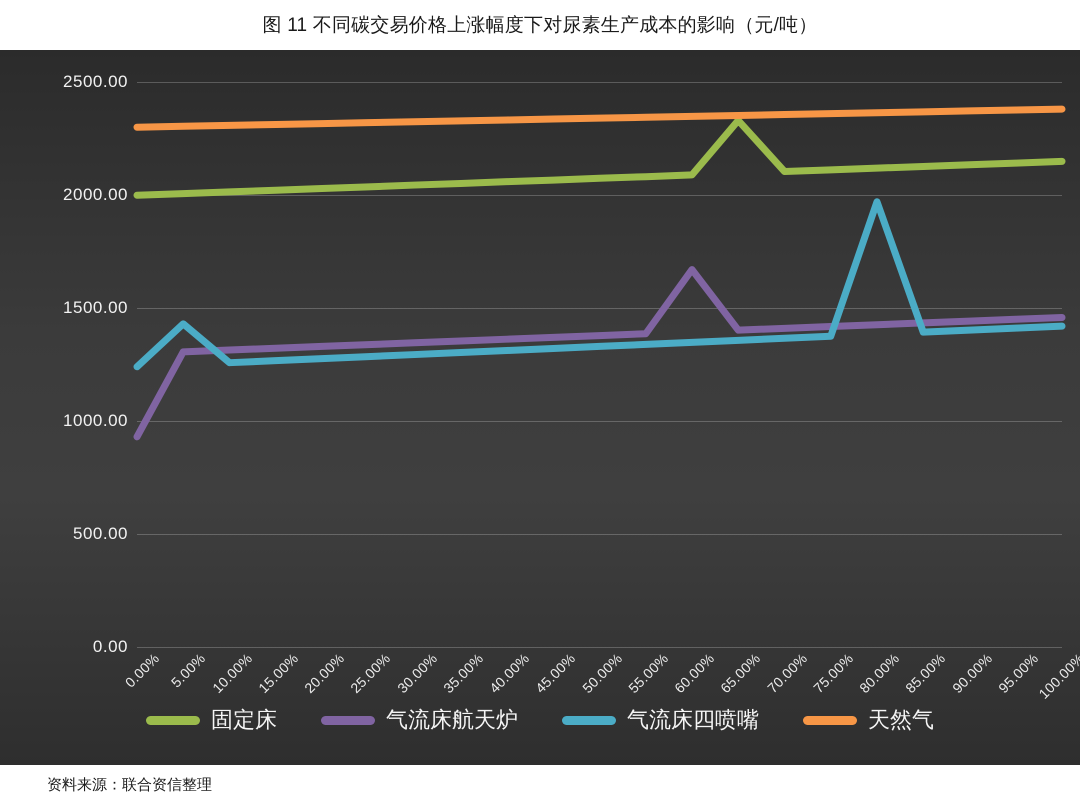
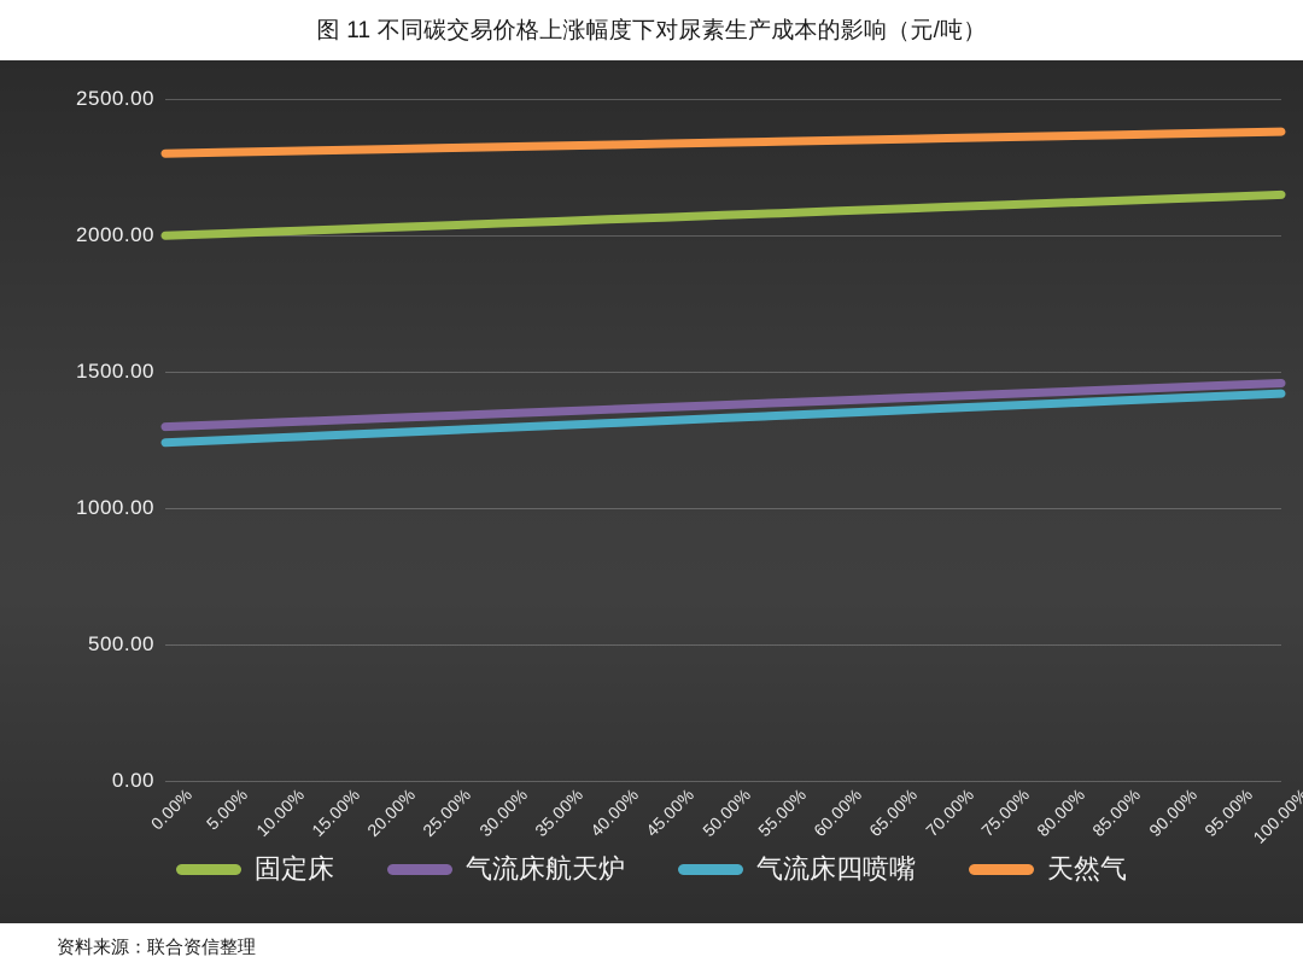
气流床航天炉/0.00%: 930 -> 1300
气流床四喷嘴/5.00%: 1430 -> 1250
气流床航天炉/60.00%: 1670 -> 1390
固定床/65.00%: 2330 -> 2100
气流床四喷嘴/80.00%: 1970 -> 1380
